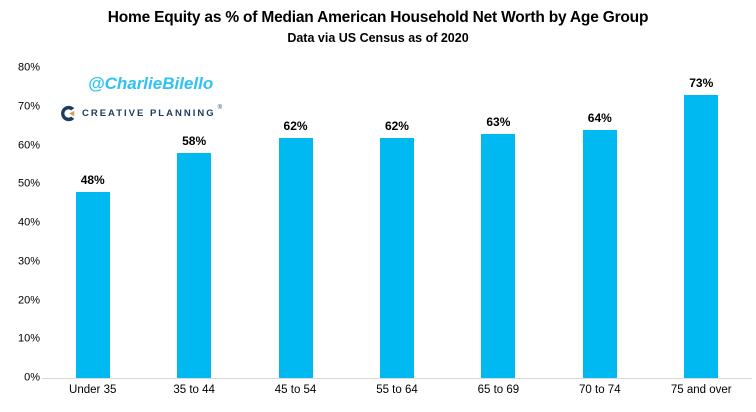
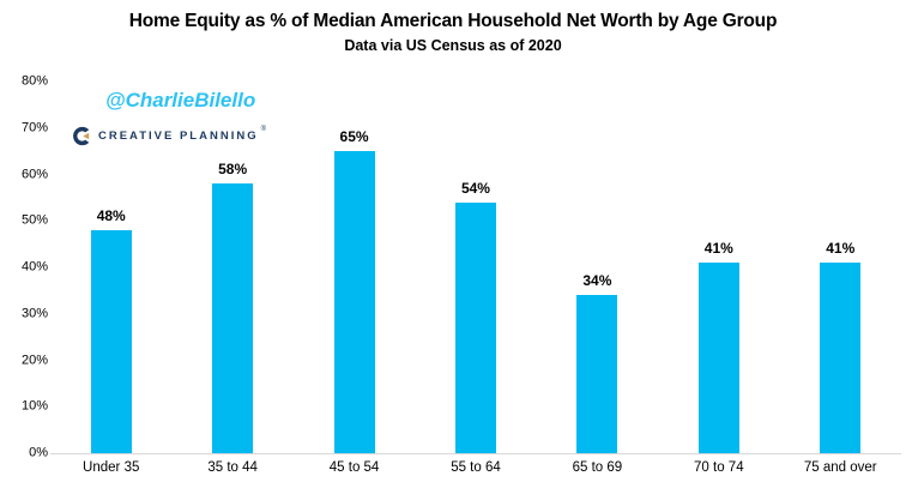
45 to 54: 62% -> 65%
55 to 64: 62% -> 54%
65 to 69: 63% -> 34%
70 to 74: 64% -> 41%
75 and over: 73% -> 41%
